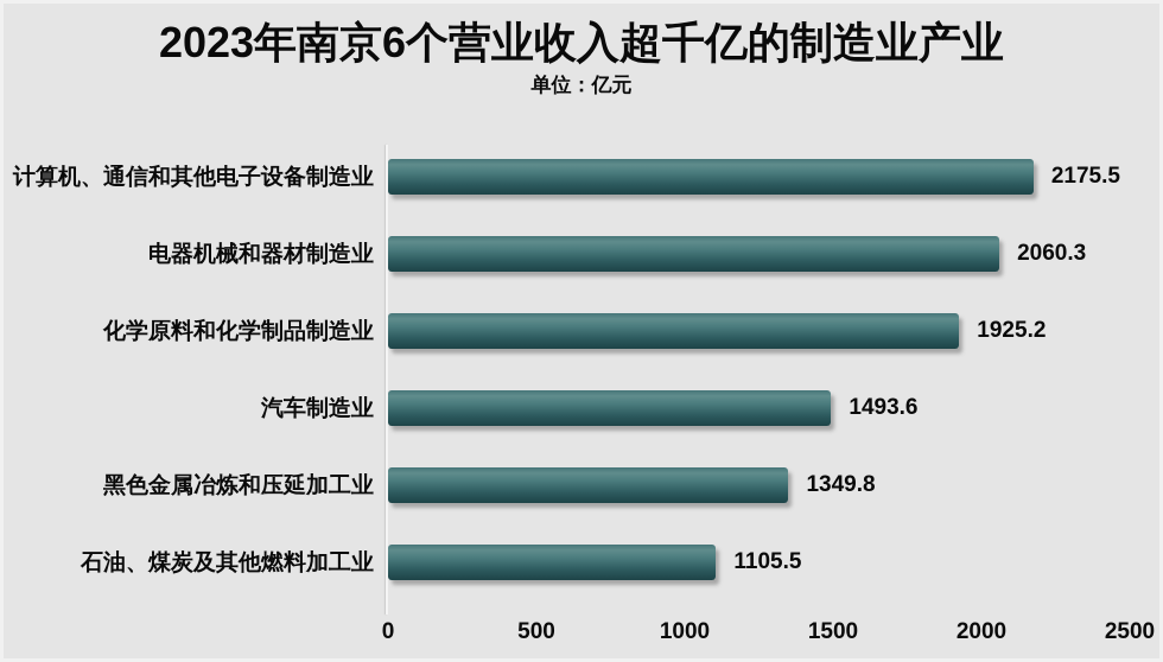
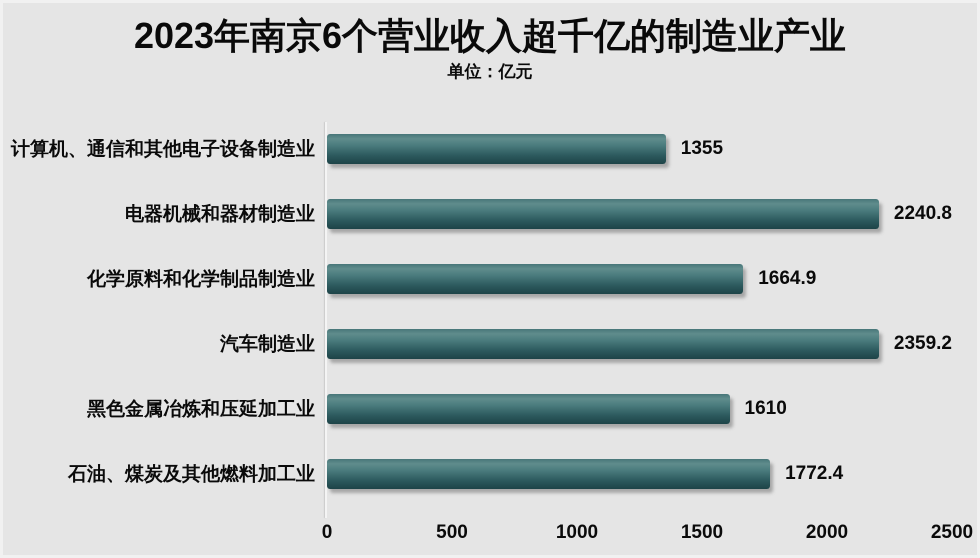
计算机、通信和其他电子设备制造业: 2175.5 -> 1355
电器机械和器材制造业: 2060.3 -> 2240.8
化学原料和化学制品制造业: 1925.2 -> 1664.9
汽车制造业: 1493.6 -> 2359.2
黑色金属冶炼和压延加工业: 1349.8 -> 1610
石油、煤炭及其他燃料加工业: 1105.5 -> 1772.4
